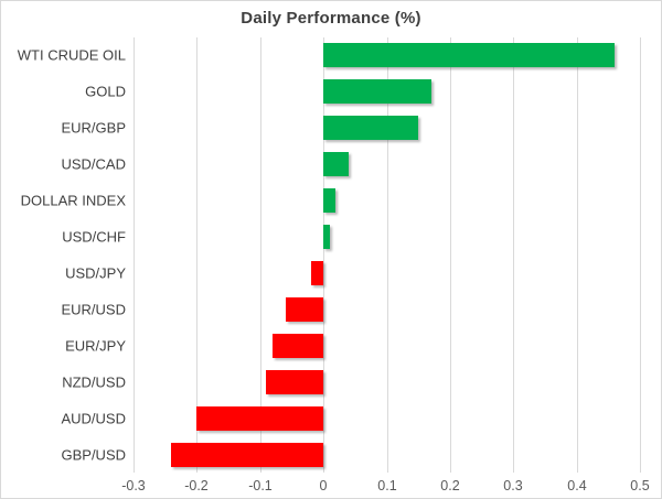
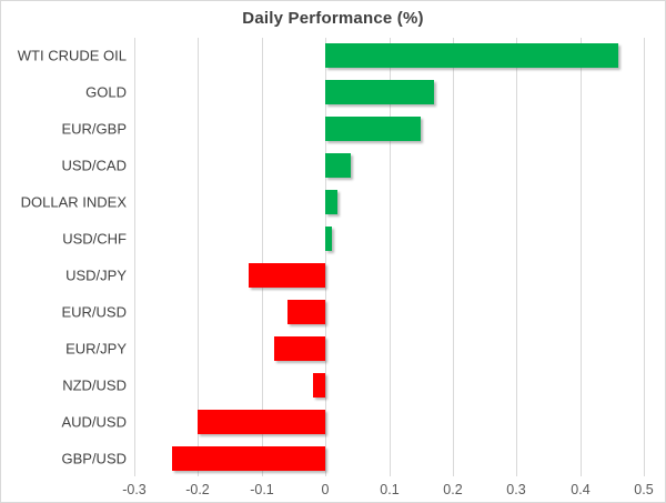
USD/JPY: -0.02 -> -0.12
NZD/USD: -0.09 -> -0.02
